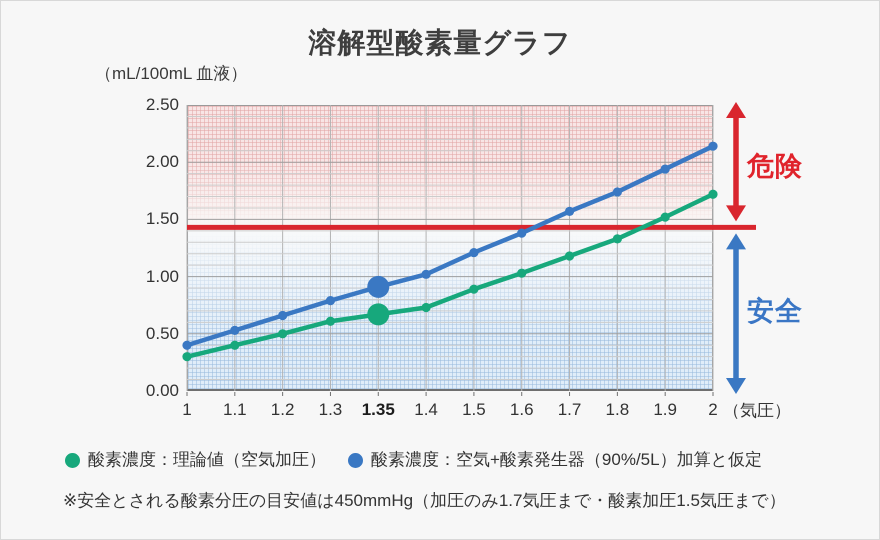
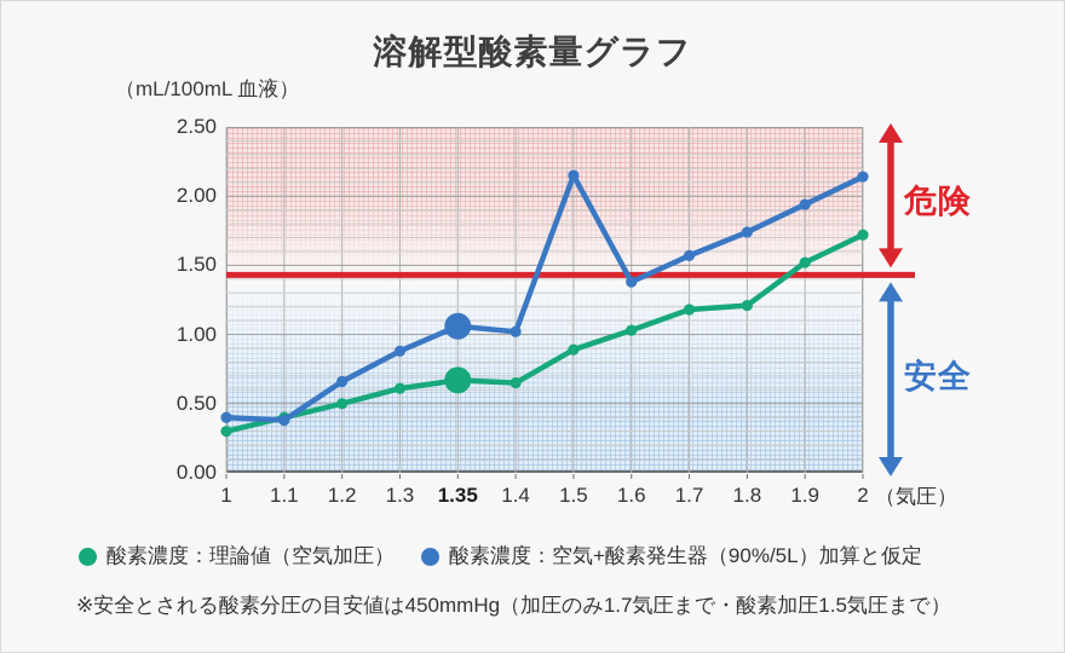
酸素濃度：空気+酸素発生器（90%/5L）加算と仮定/1.1: 0.53 -> 0.38
酸素濃度：空気+酸素発生器（90%/5L）加算と仮定/1.3: 0.79 -> 0.88
酸素濃度：空気+酸素発生器（90%/5L）加算と仮定/1.35: 0.91 -> 1.06
酸素濃度：理論値（空気加圧）/1.4: 0.73 -> 0.65
酸素濃度：空気+酸素発生器（90%/5L）加算と仮定/1.5: 1.21 -> 2.15
酸素濃度：理論値（空気加圧）/1.8: 1.33 -> 1.21
